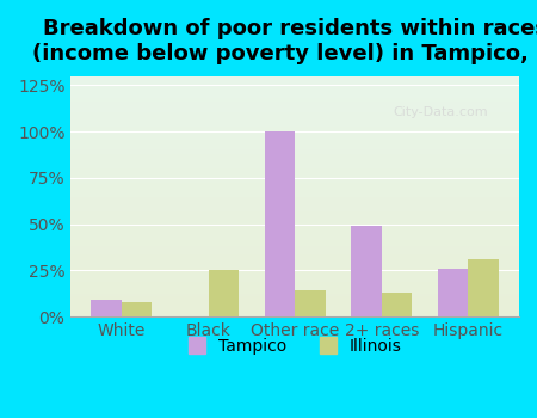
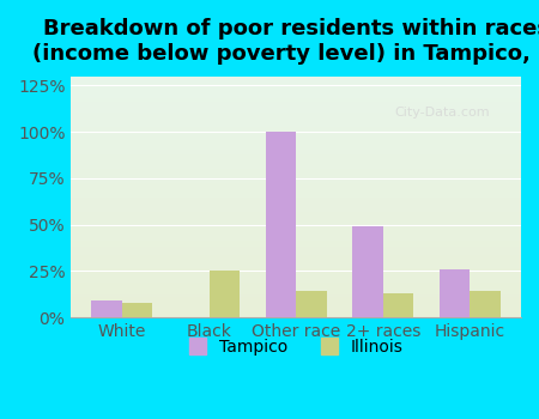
Illinois/Hispanic: 31% -> 14%
